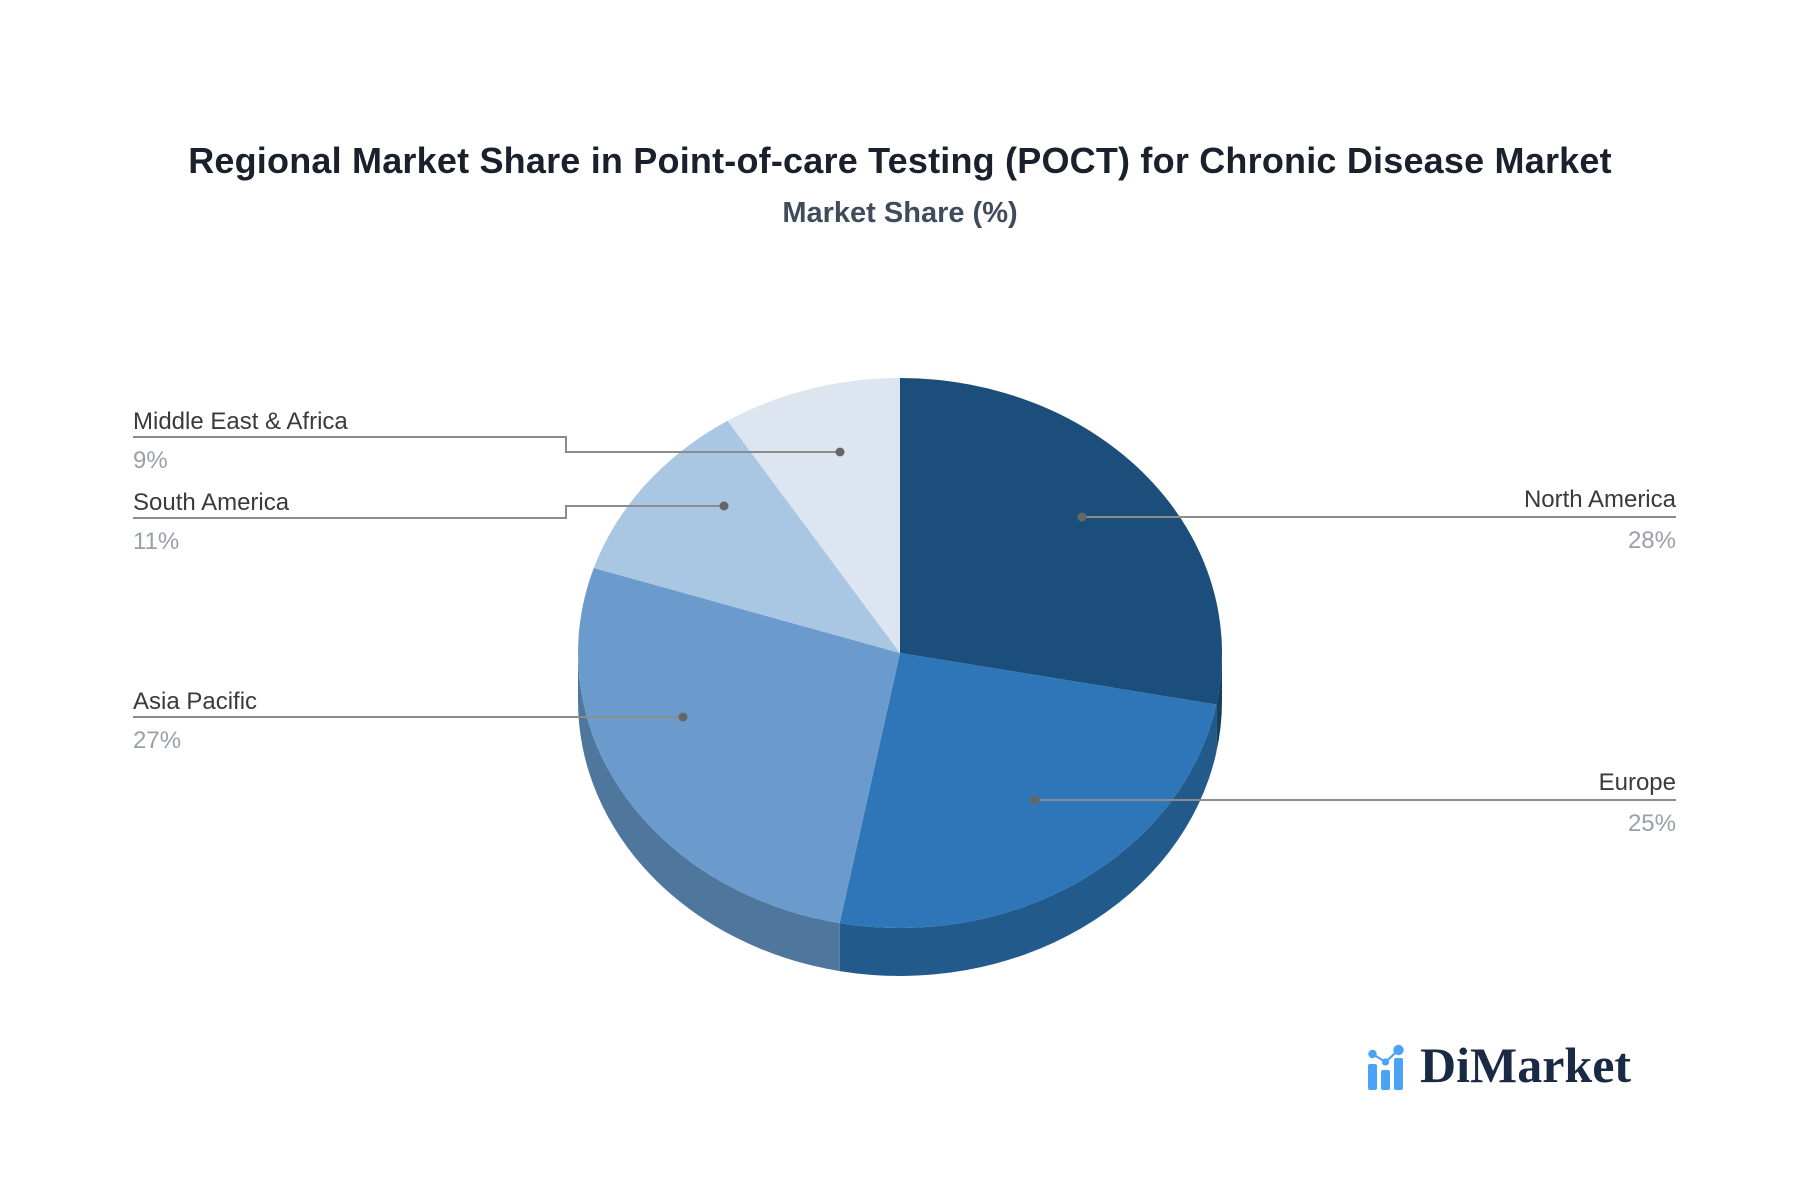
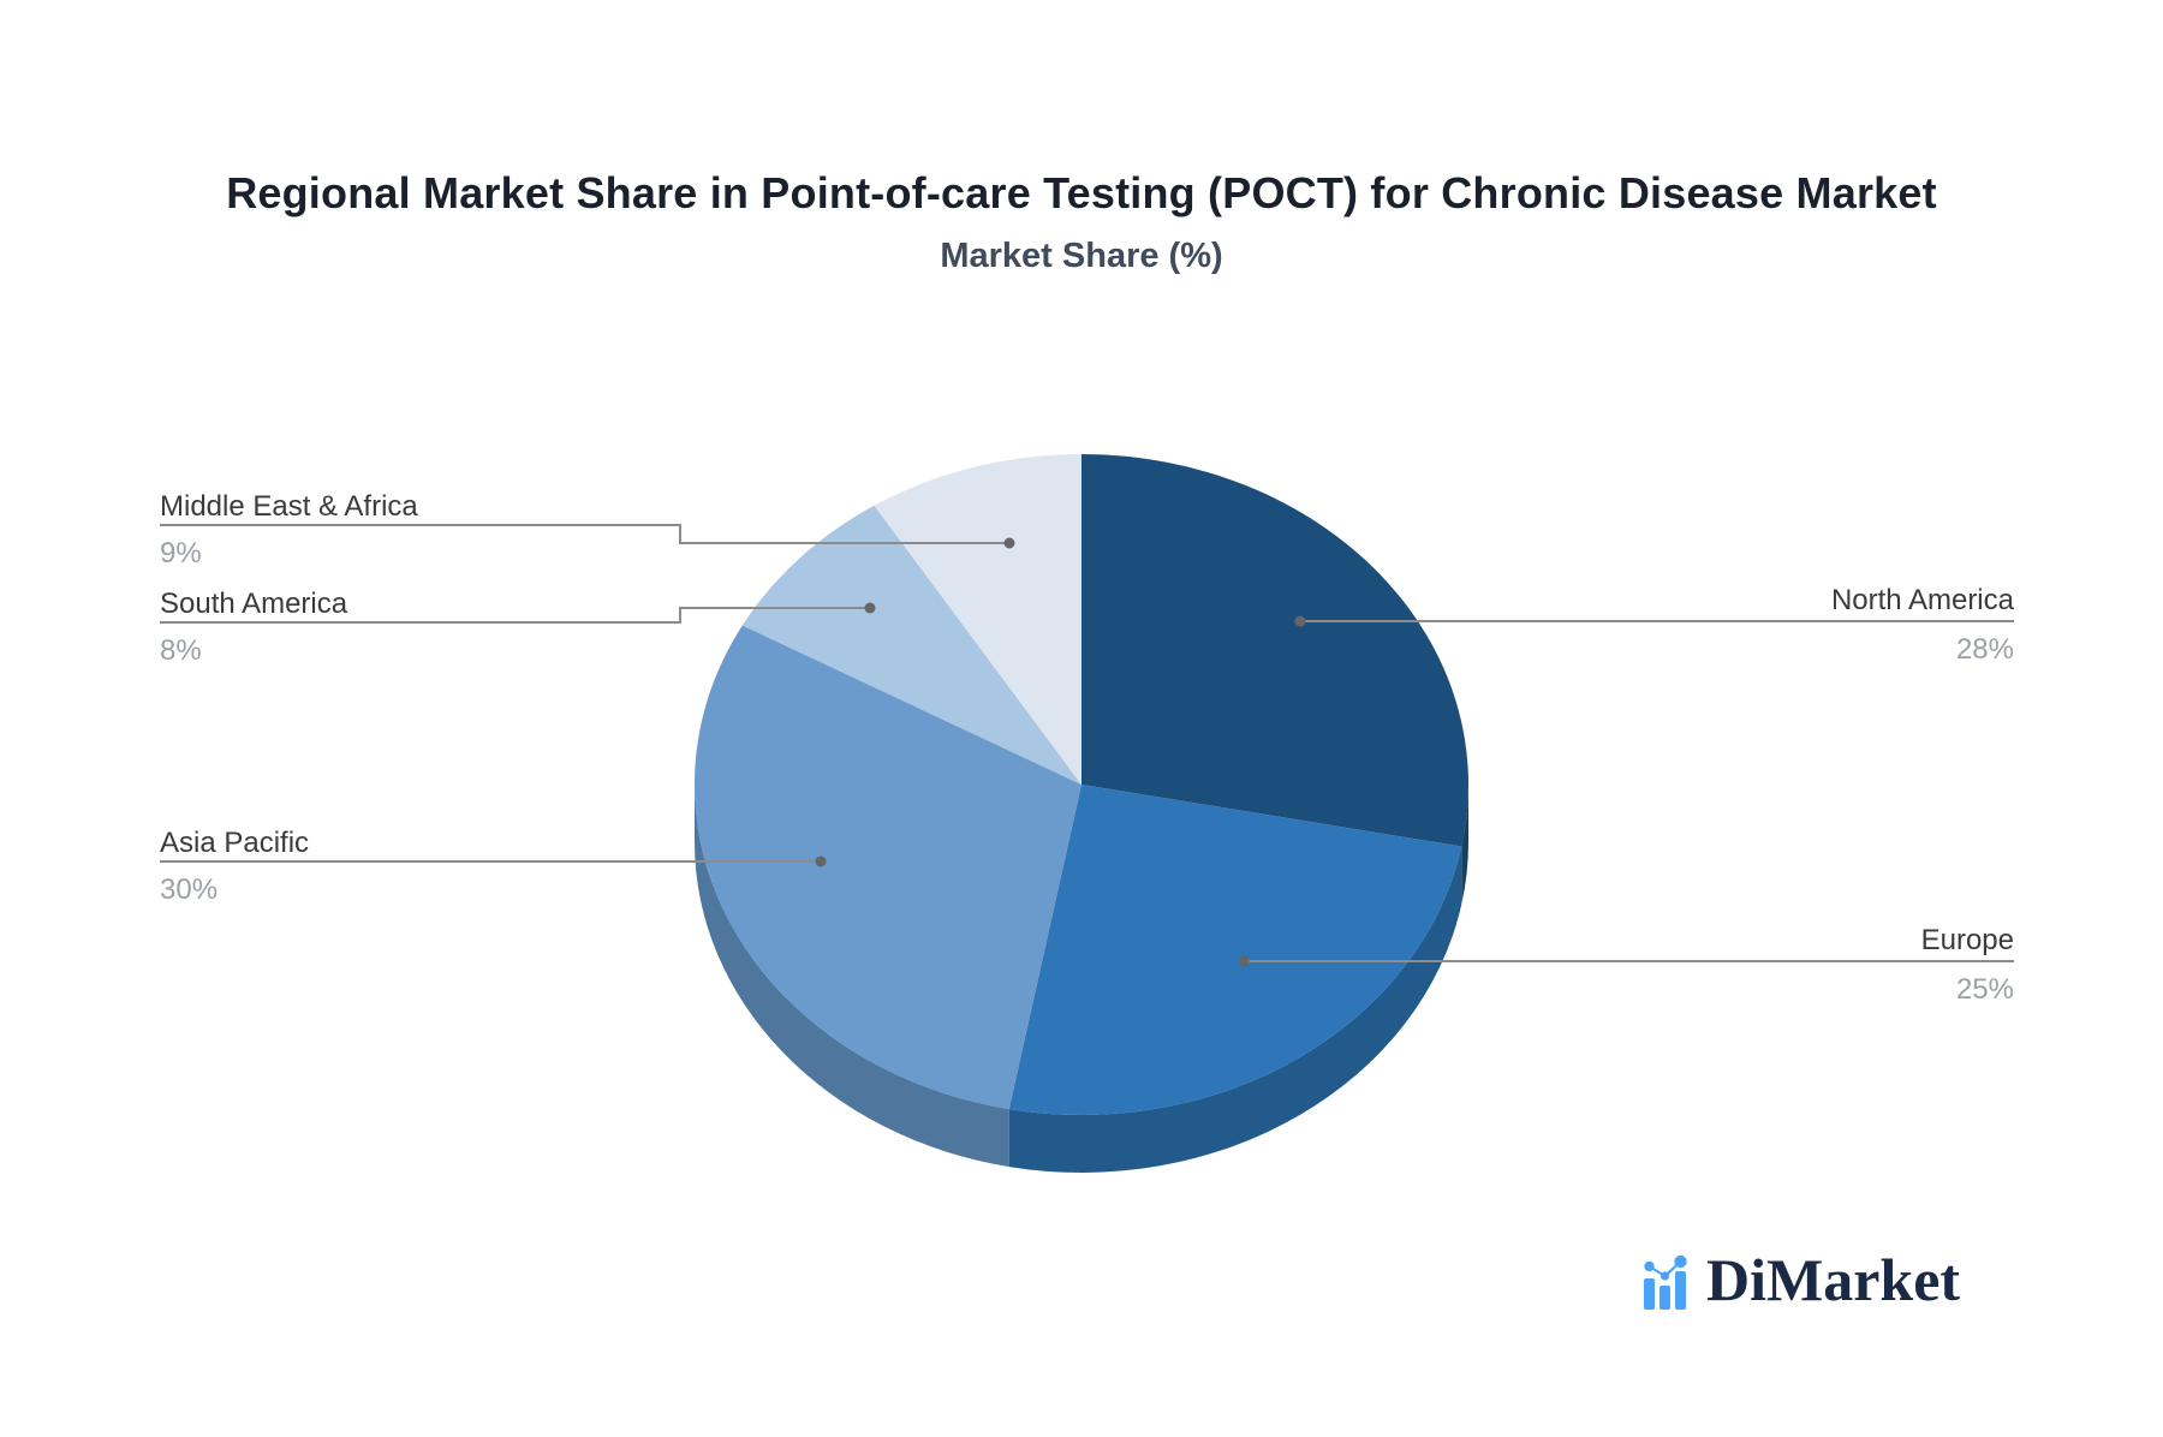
Asia Pacific: 27% -> 30%
South America: 11% -> 8%
